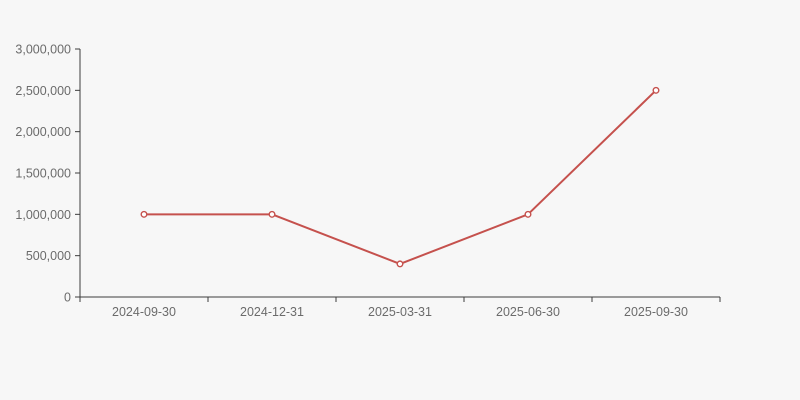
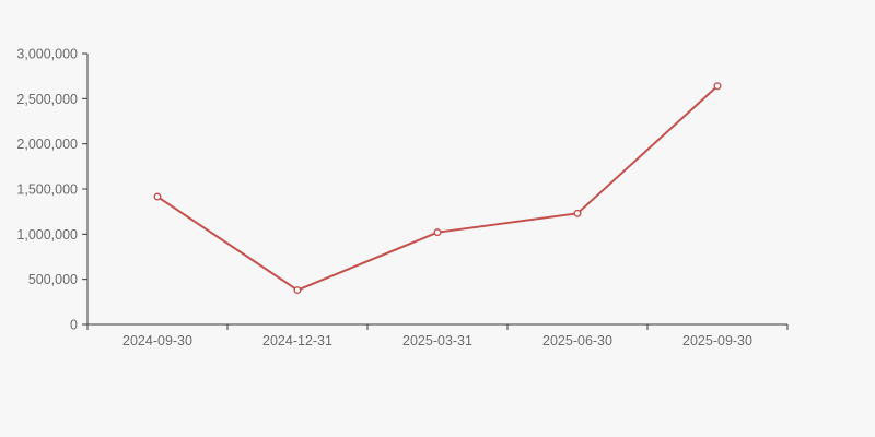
2024-09-30: 1000000 -> 1400000
2024-12-31: 1000000 -> 400000
2025-03-31: 400000 -> 1000000
2025-06-30: 1000000 -> 1200000
2025-09-30: 2500000 -> 2600000
